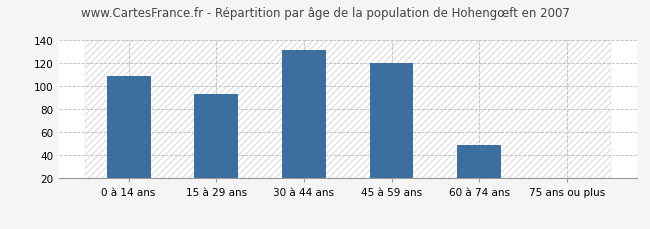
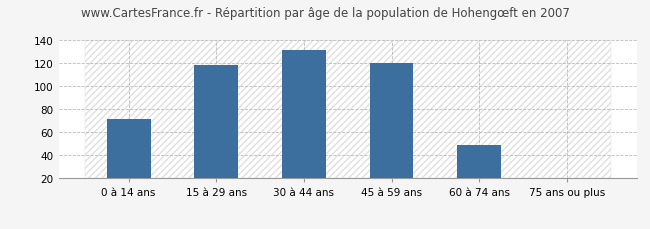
0 à 14 ans: 109 -> 72
15 à 29 ans: 93 -> 119
